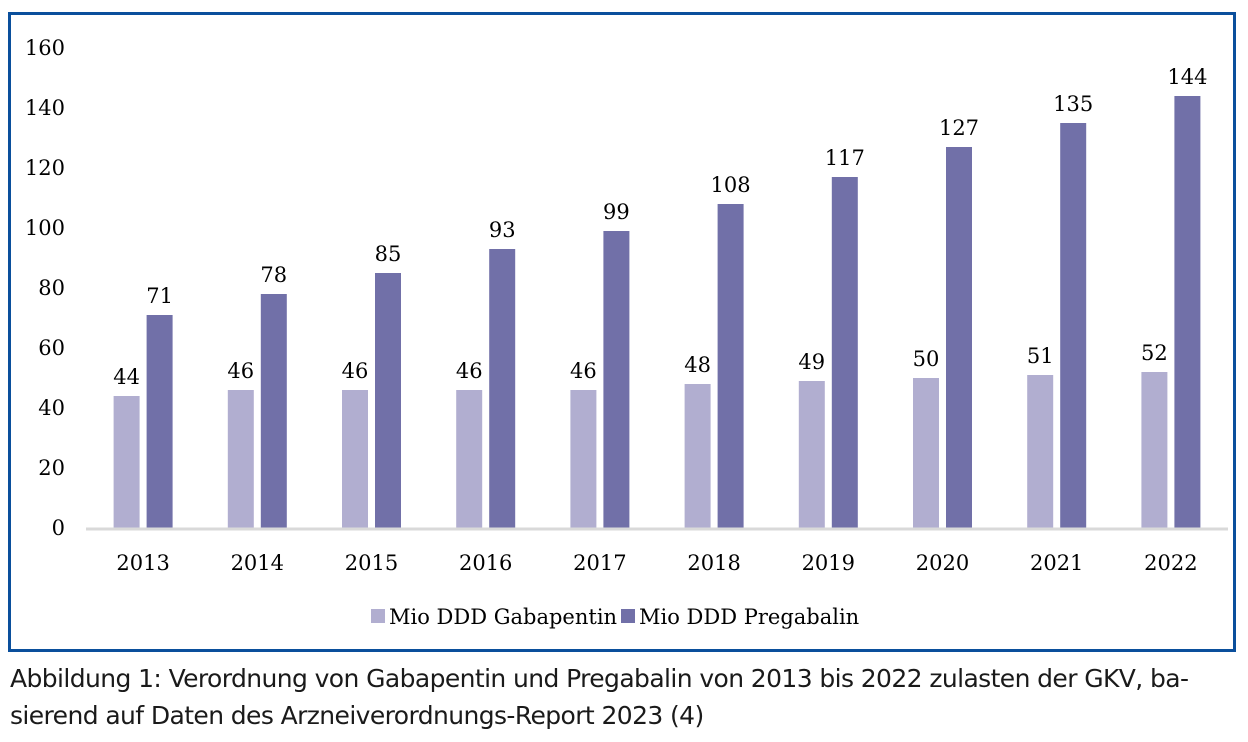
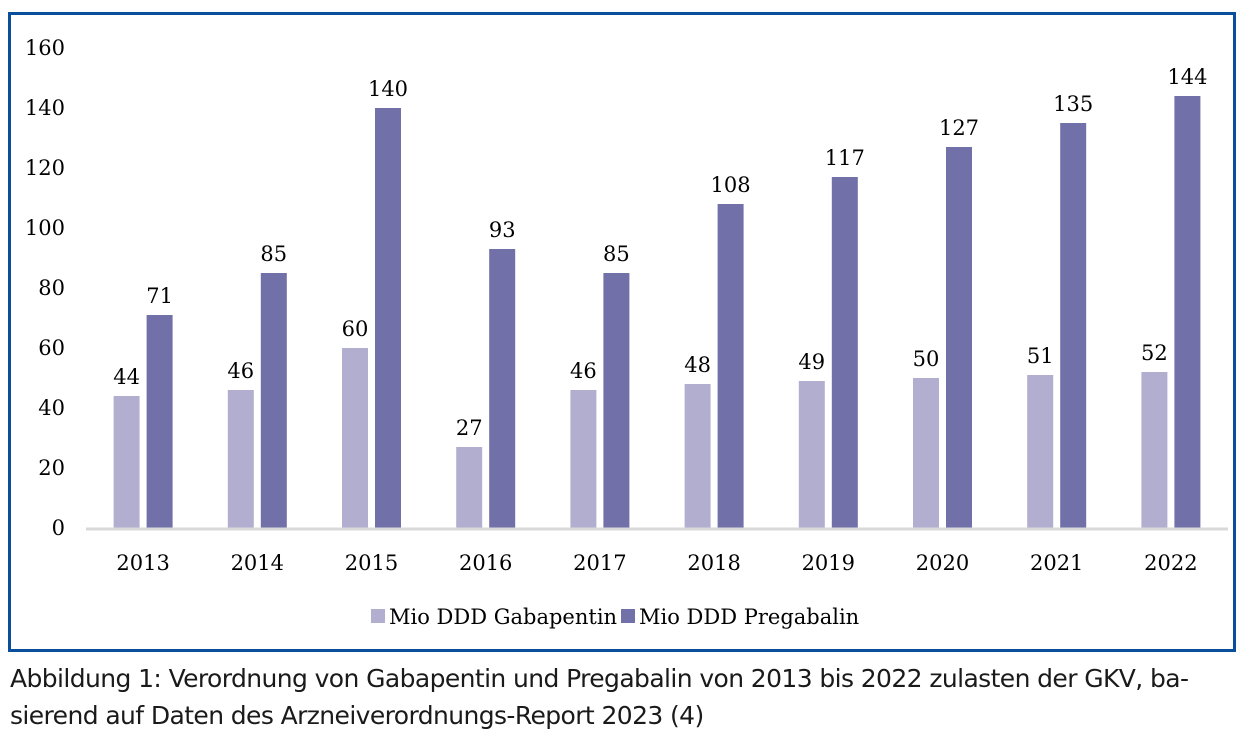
Mio DDD Pregabalin/2014: 78 -> 85
Mio DDD Gabapentin/2015: 46 -> 60
Mio DDD Pregabalin/2015: 85 -> 140
Mio DDD Gabapentin/2016: 46 -> 27
Mio DDD Pregabalin/2017: 99 -> 85
